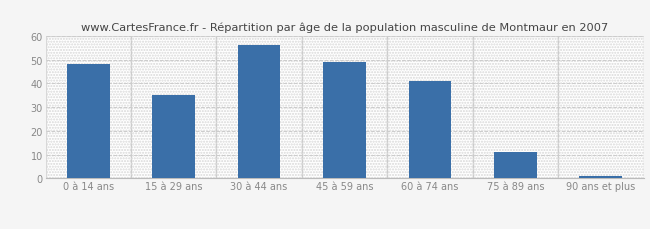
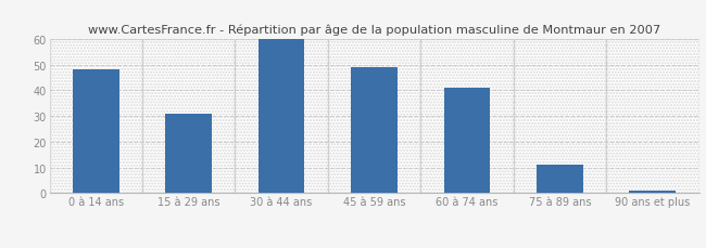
15 à 29 ans: 35 -> 31
30 à 44 ans: 56 -> 60
